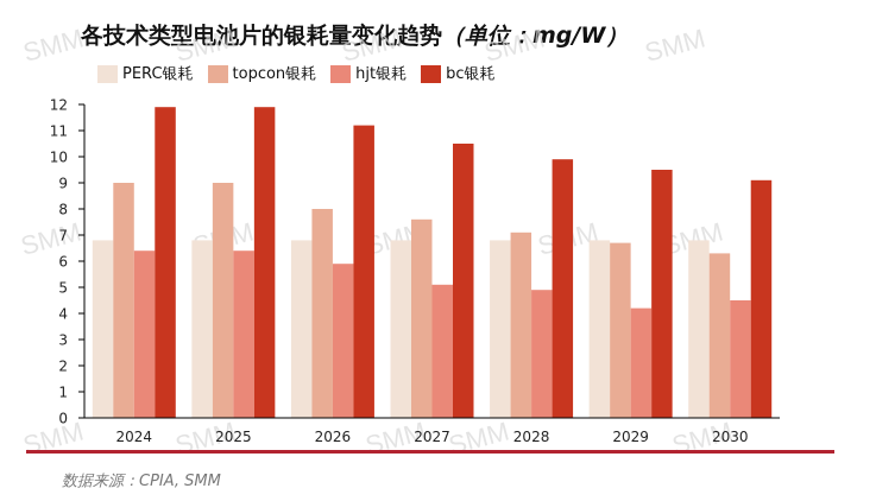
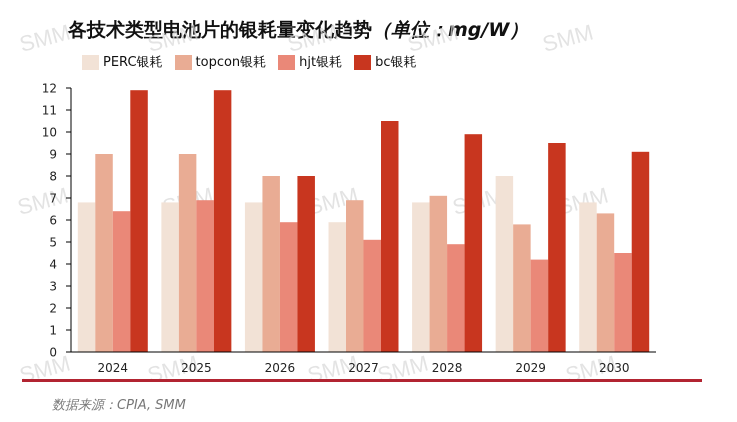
hjt银耗/2025: 6.4 -> 6.9
bc银耗/2026: 11.2 -> 8.0
PERC银耗/2027: 6.8 -> 5.9
topcon银耗/2027: 7.6 -> 6.9
PERC银耗/2029: 6.8 -> 8.0
topcon银耗/2029: 6.7 -> 5.8
